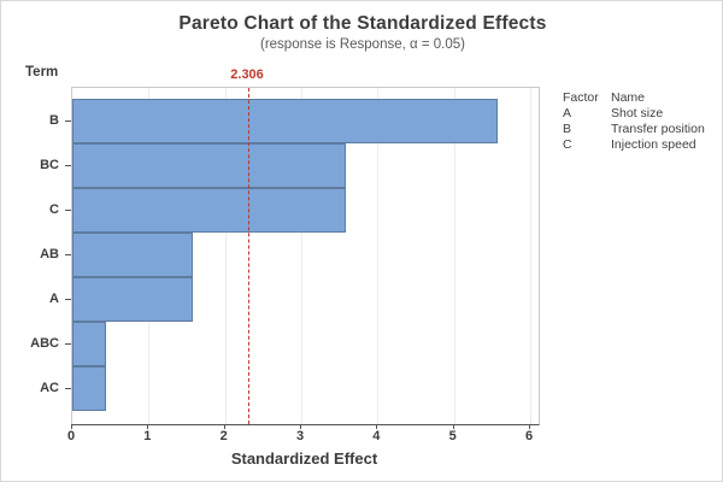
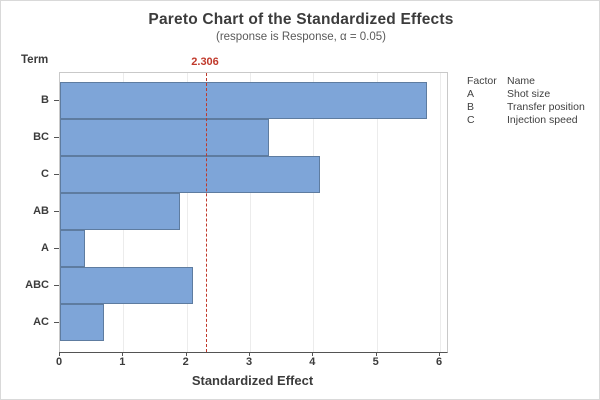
B: 5.6 -> 5.8
BC: 3.6 -> 3.3
C: 3.6 -> 4.1
AB: 1.6 -> 1.9
A: 1.6 -> 0.4
ABC: 0.4 -> 2.1
AC: 0.4 -> 0.7
